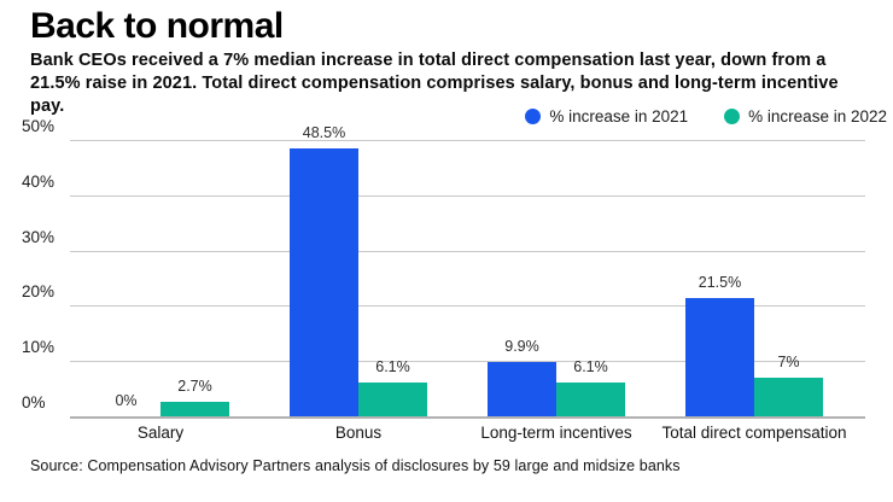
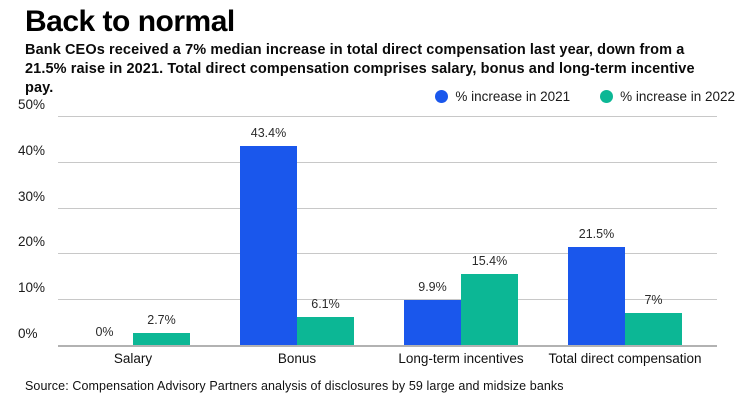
% increase in 2021/Bonus: 48.5% -> 43.4%
% increase in 2022/Long-term incentives: 6.1% -> 15.4%
